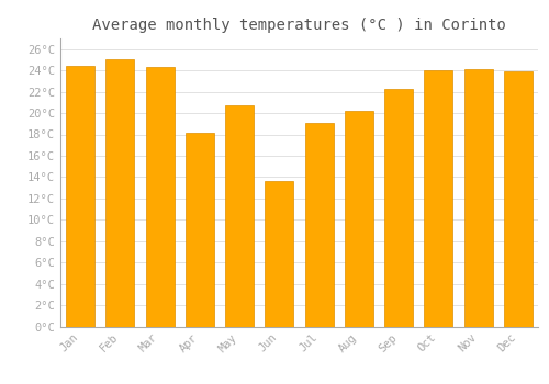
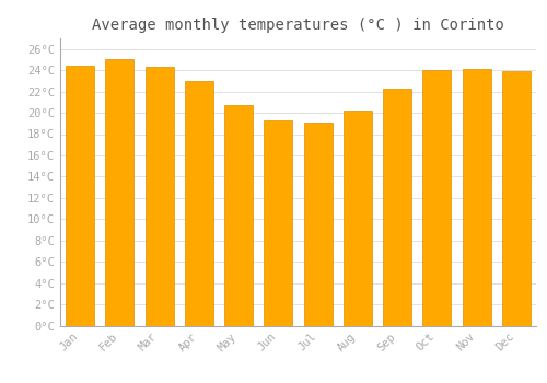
Apr: 18.2°C -> 23.0°C
Jun: 13.6°C -> 19.3°C
